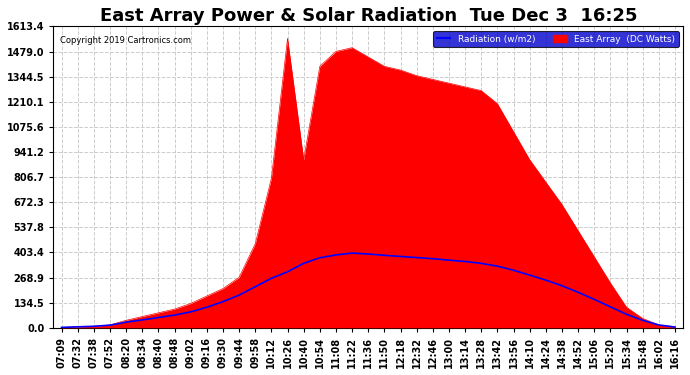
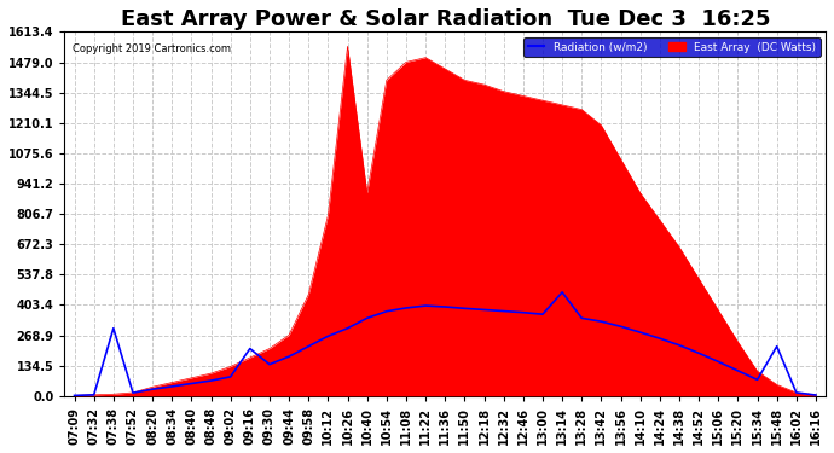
Radiation (w/m2)/07:38: 10 -> 300
Radiation (w/m2)/09:16: 110 -> 210
Radiation (w/m2)/13:14: 360 -> 460
Radiation (w/m2)/15:48: 40 -> 220
